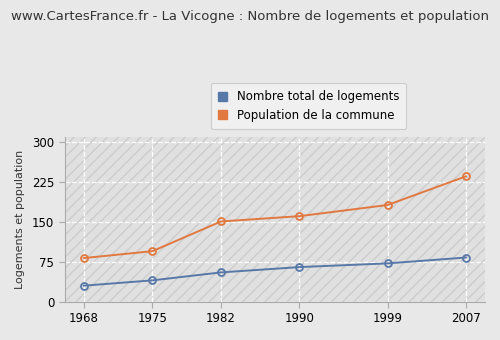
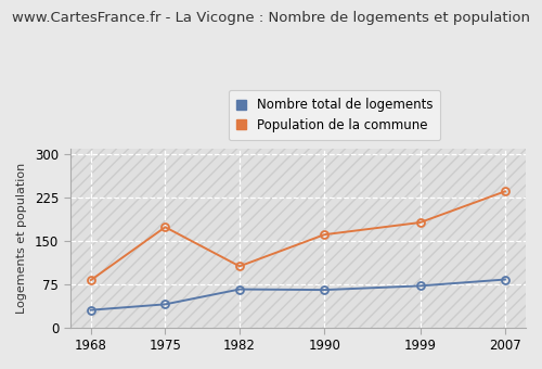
Population de la commune/1975: 95 -> 174
Nombre total de logements/1982: 55 -> 66
Population de la commune/1982: 151 -> 106
